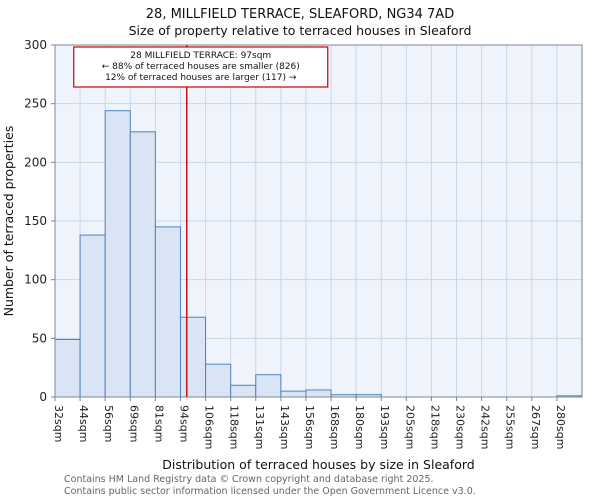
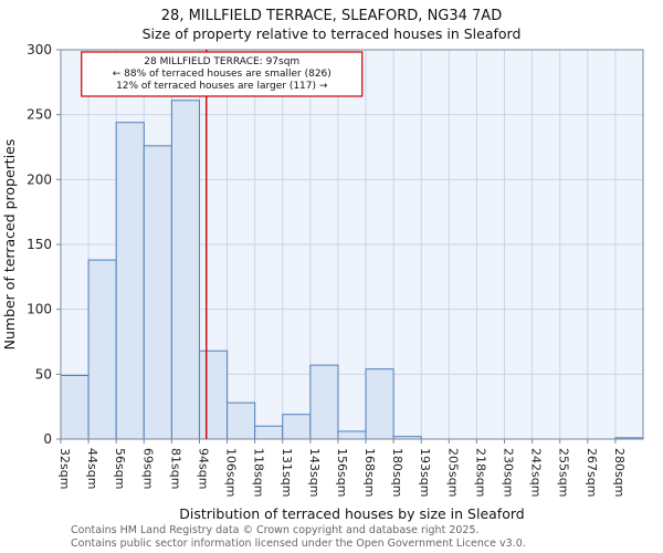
81sqm: 145 -> 261
143sqm: 5 -> 57
168sqm: 2 -> 54
